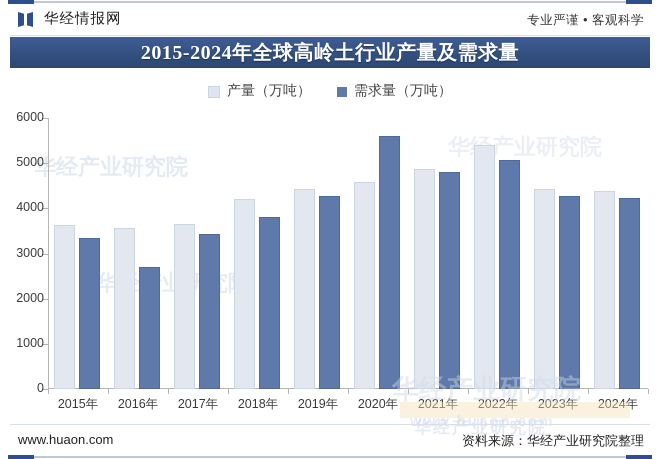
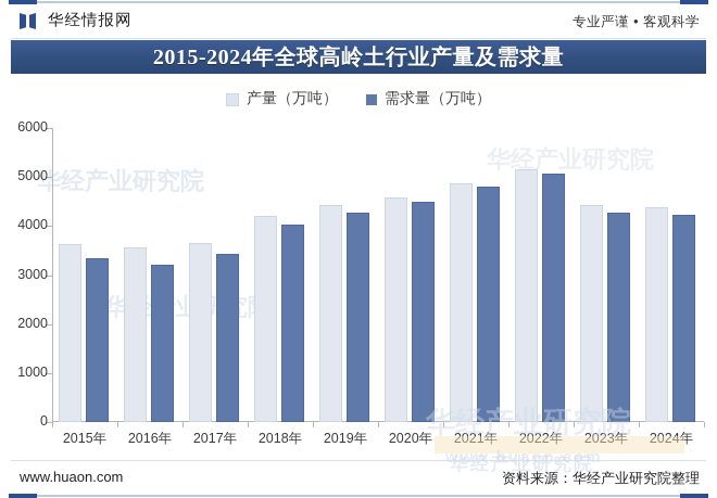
需求量（万吨）/2016年: 2700 -> 3200
需求量（万吨）/2018年: 3800 -> 4000
需求量（万吨）/2020年: 5600 -> 4500
产量（万吨）/2022年: 5400 -> 5200
